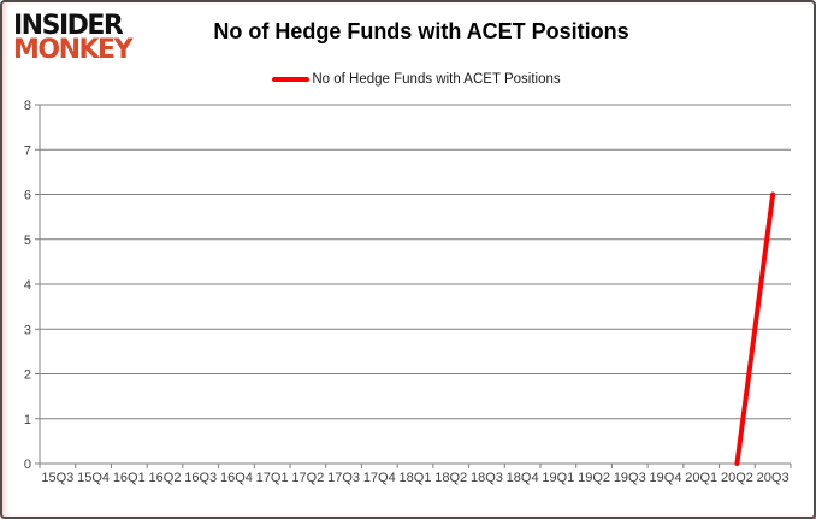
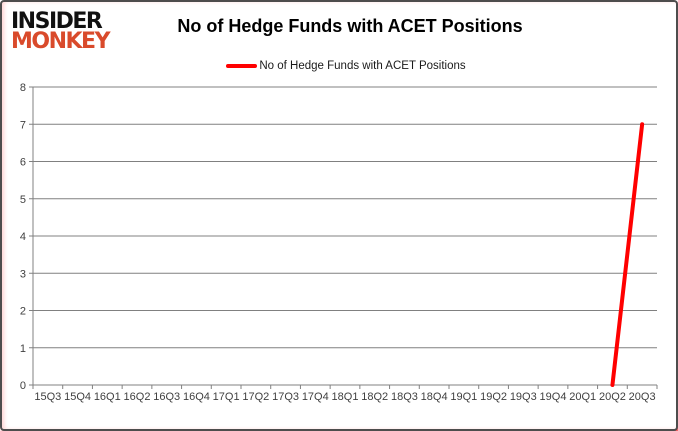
20Q3: 6 -> 7
